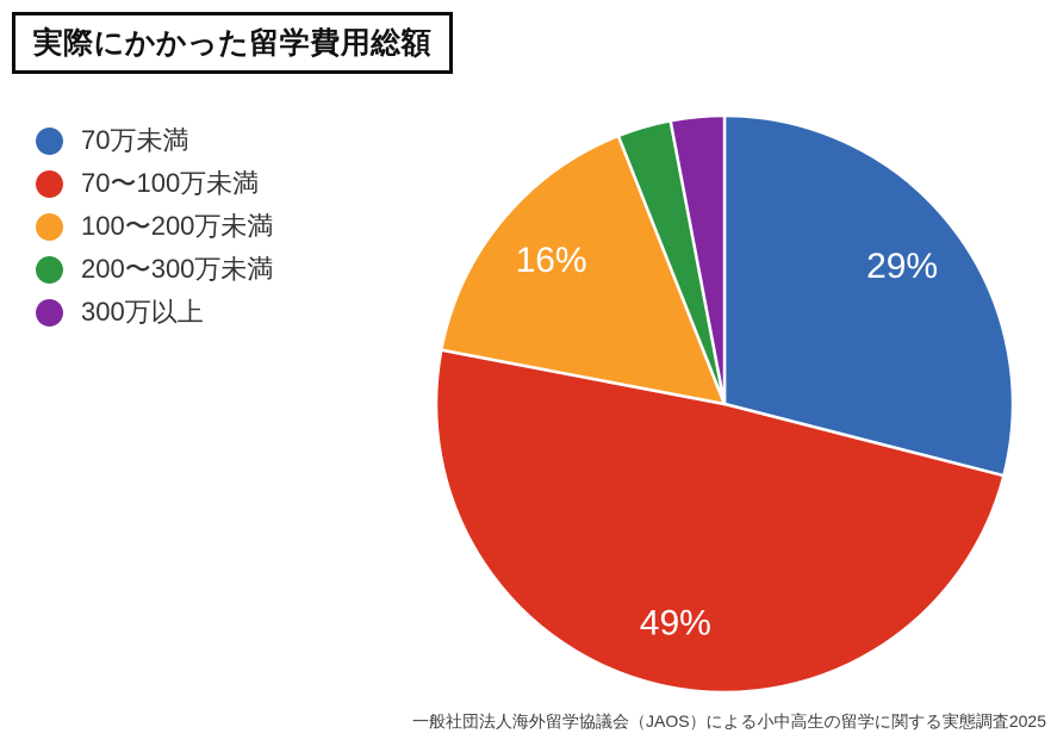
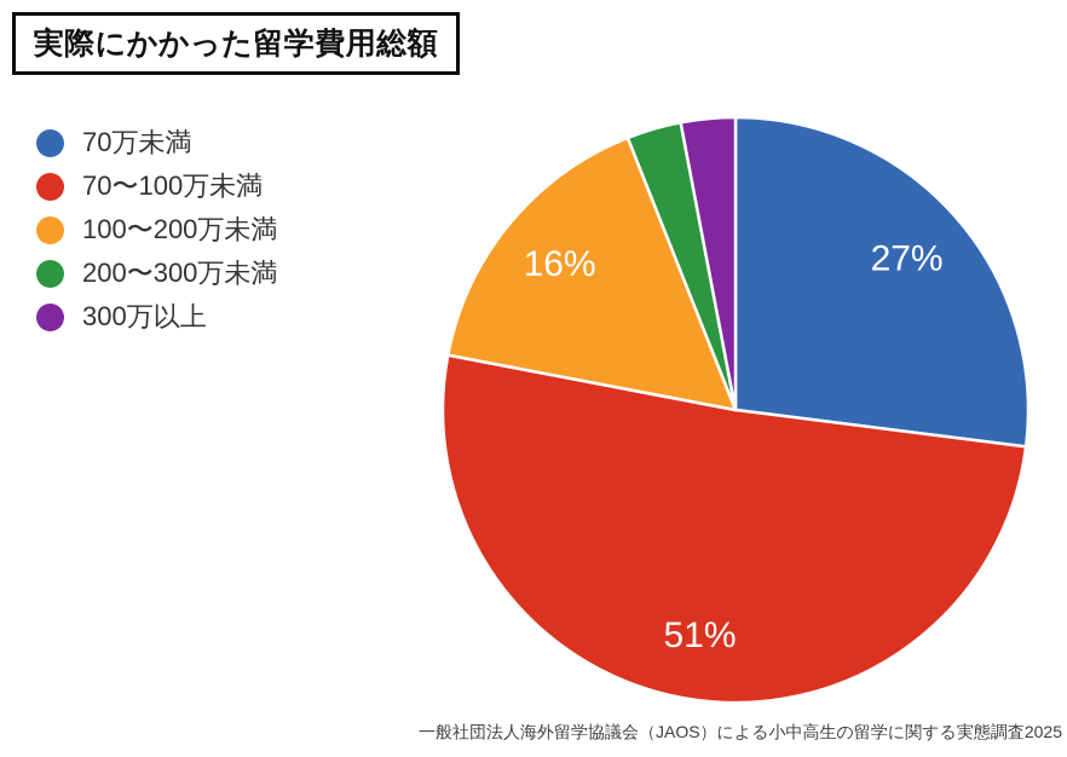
70万未満: 29% -> 27%
70〜100万未満: 49% -> 51%
